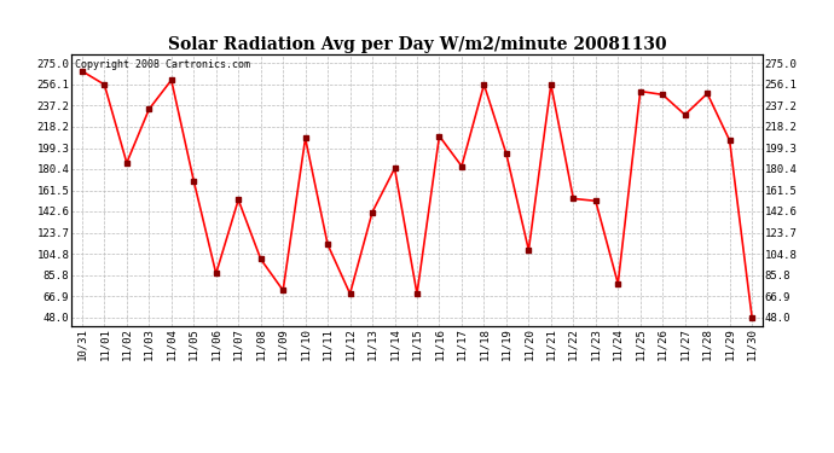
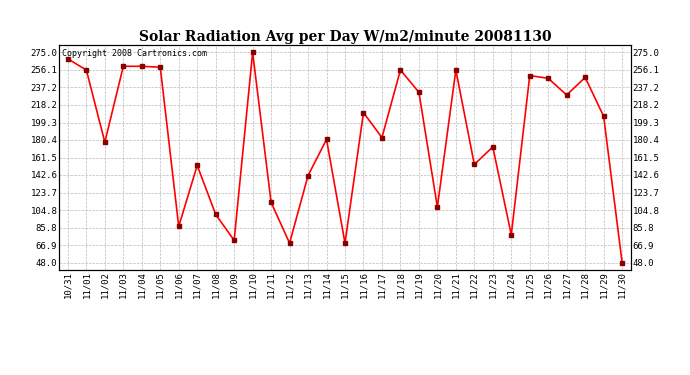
11/02: 186 -> 178
11/03: 234 -> 260
11/05: 170 -> 259
11/10: 208 -> 275
11/19: 194 -> 232
11/23: 152 -> 173
